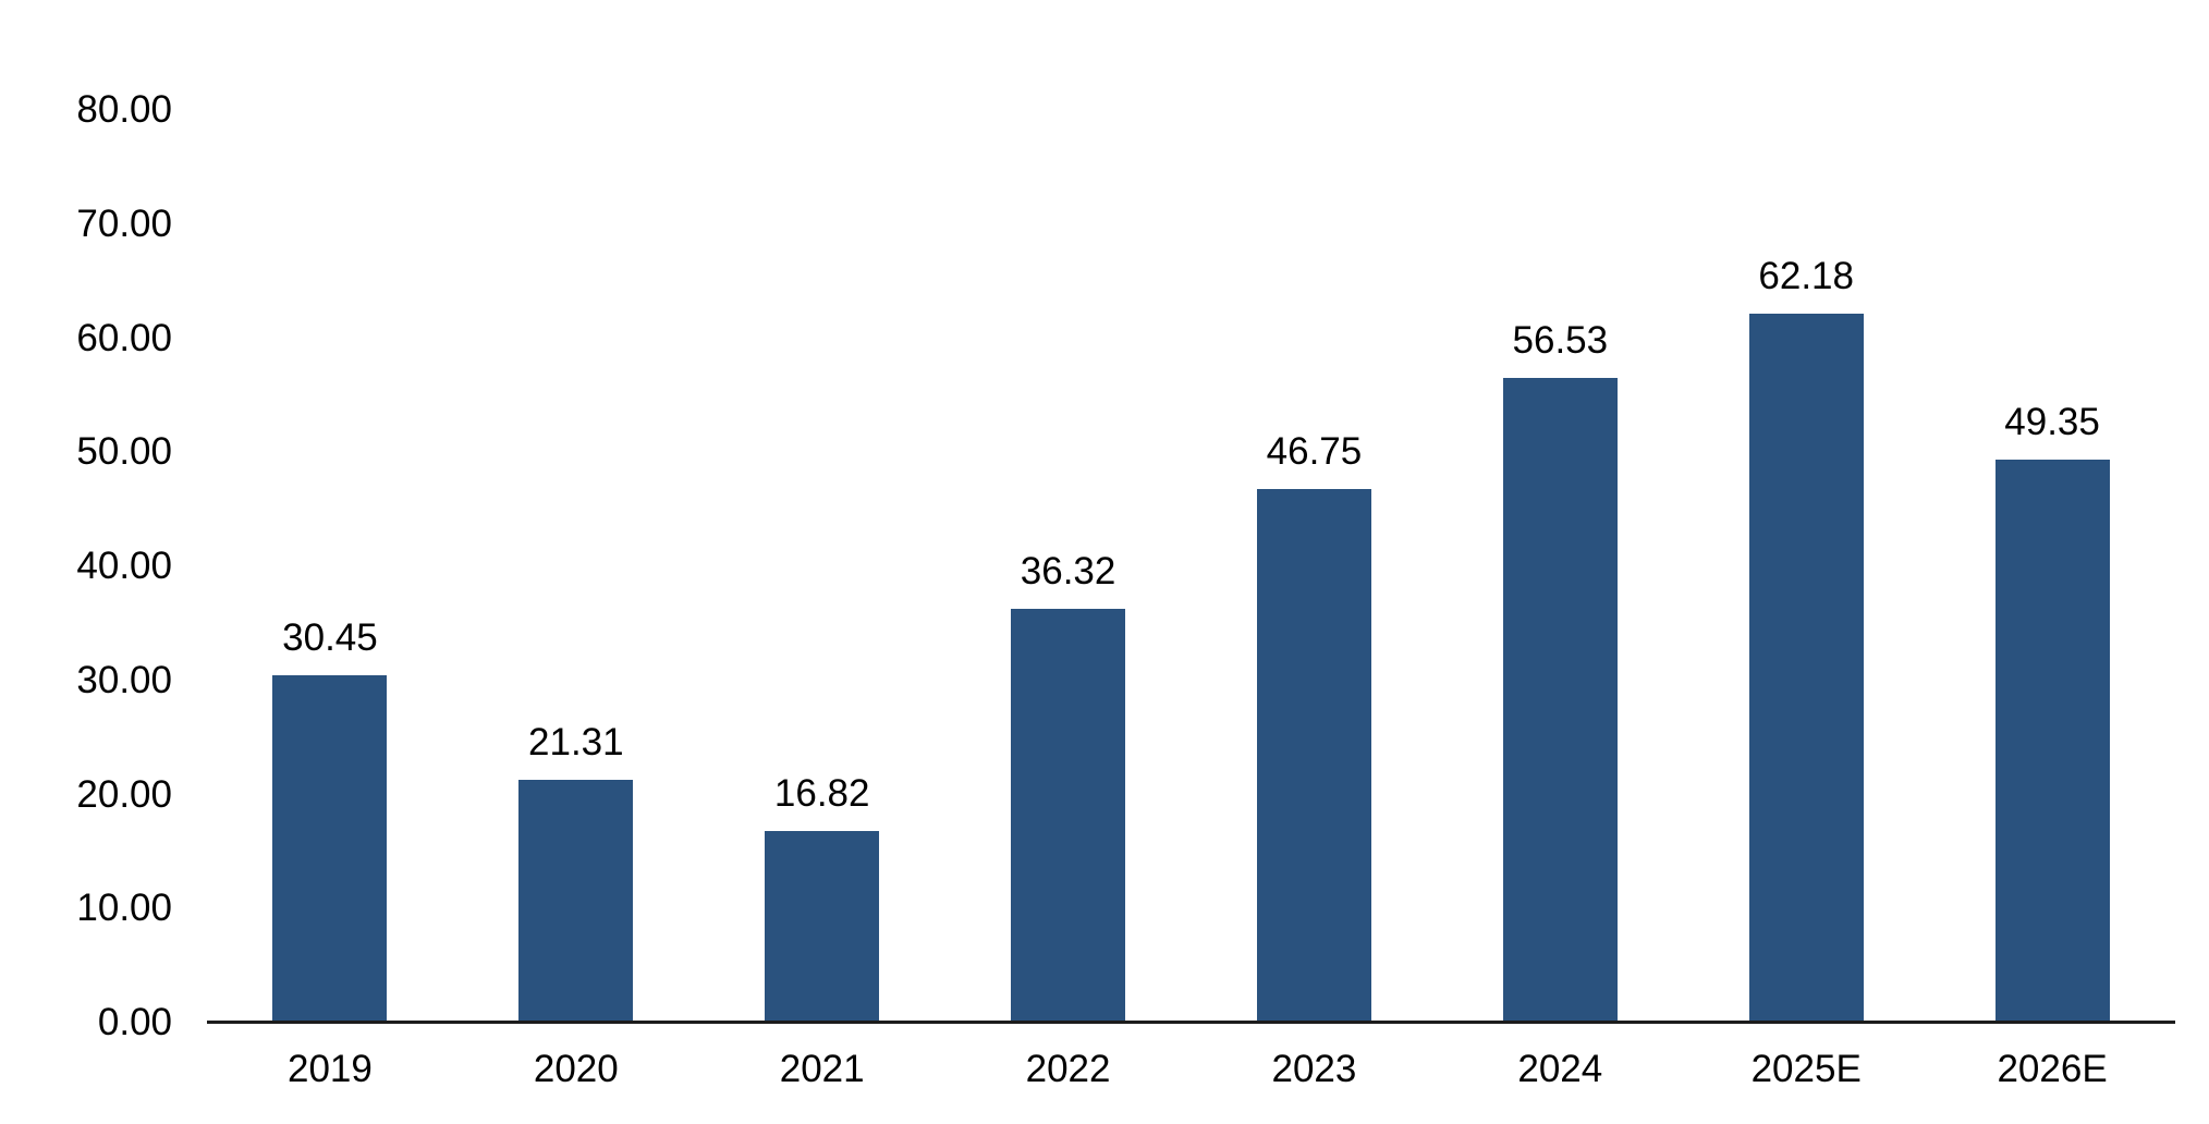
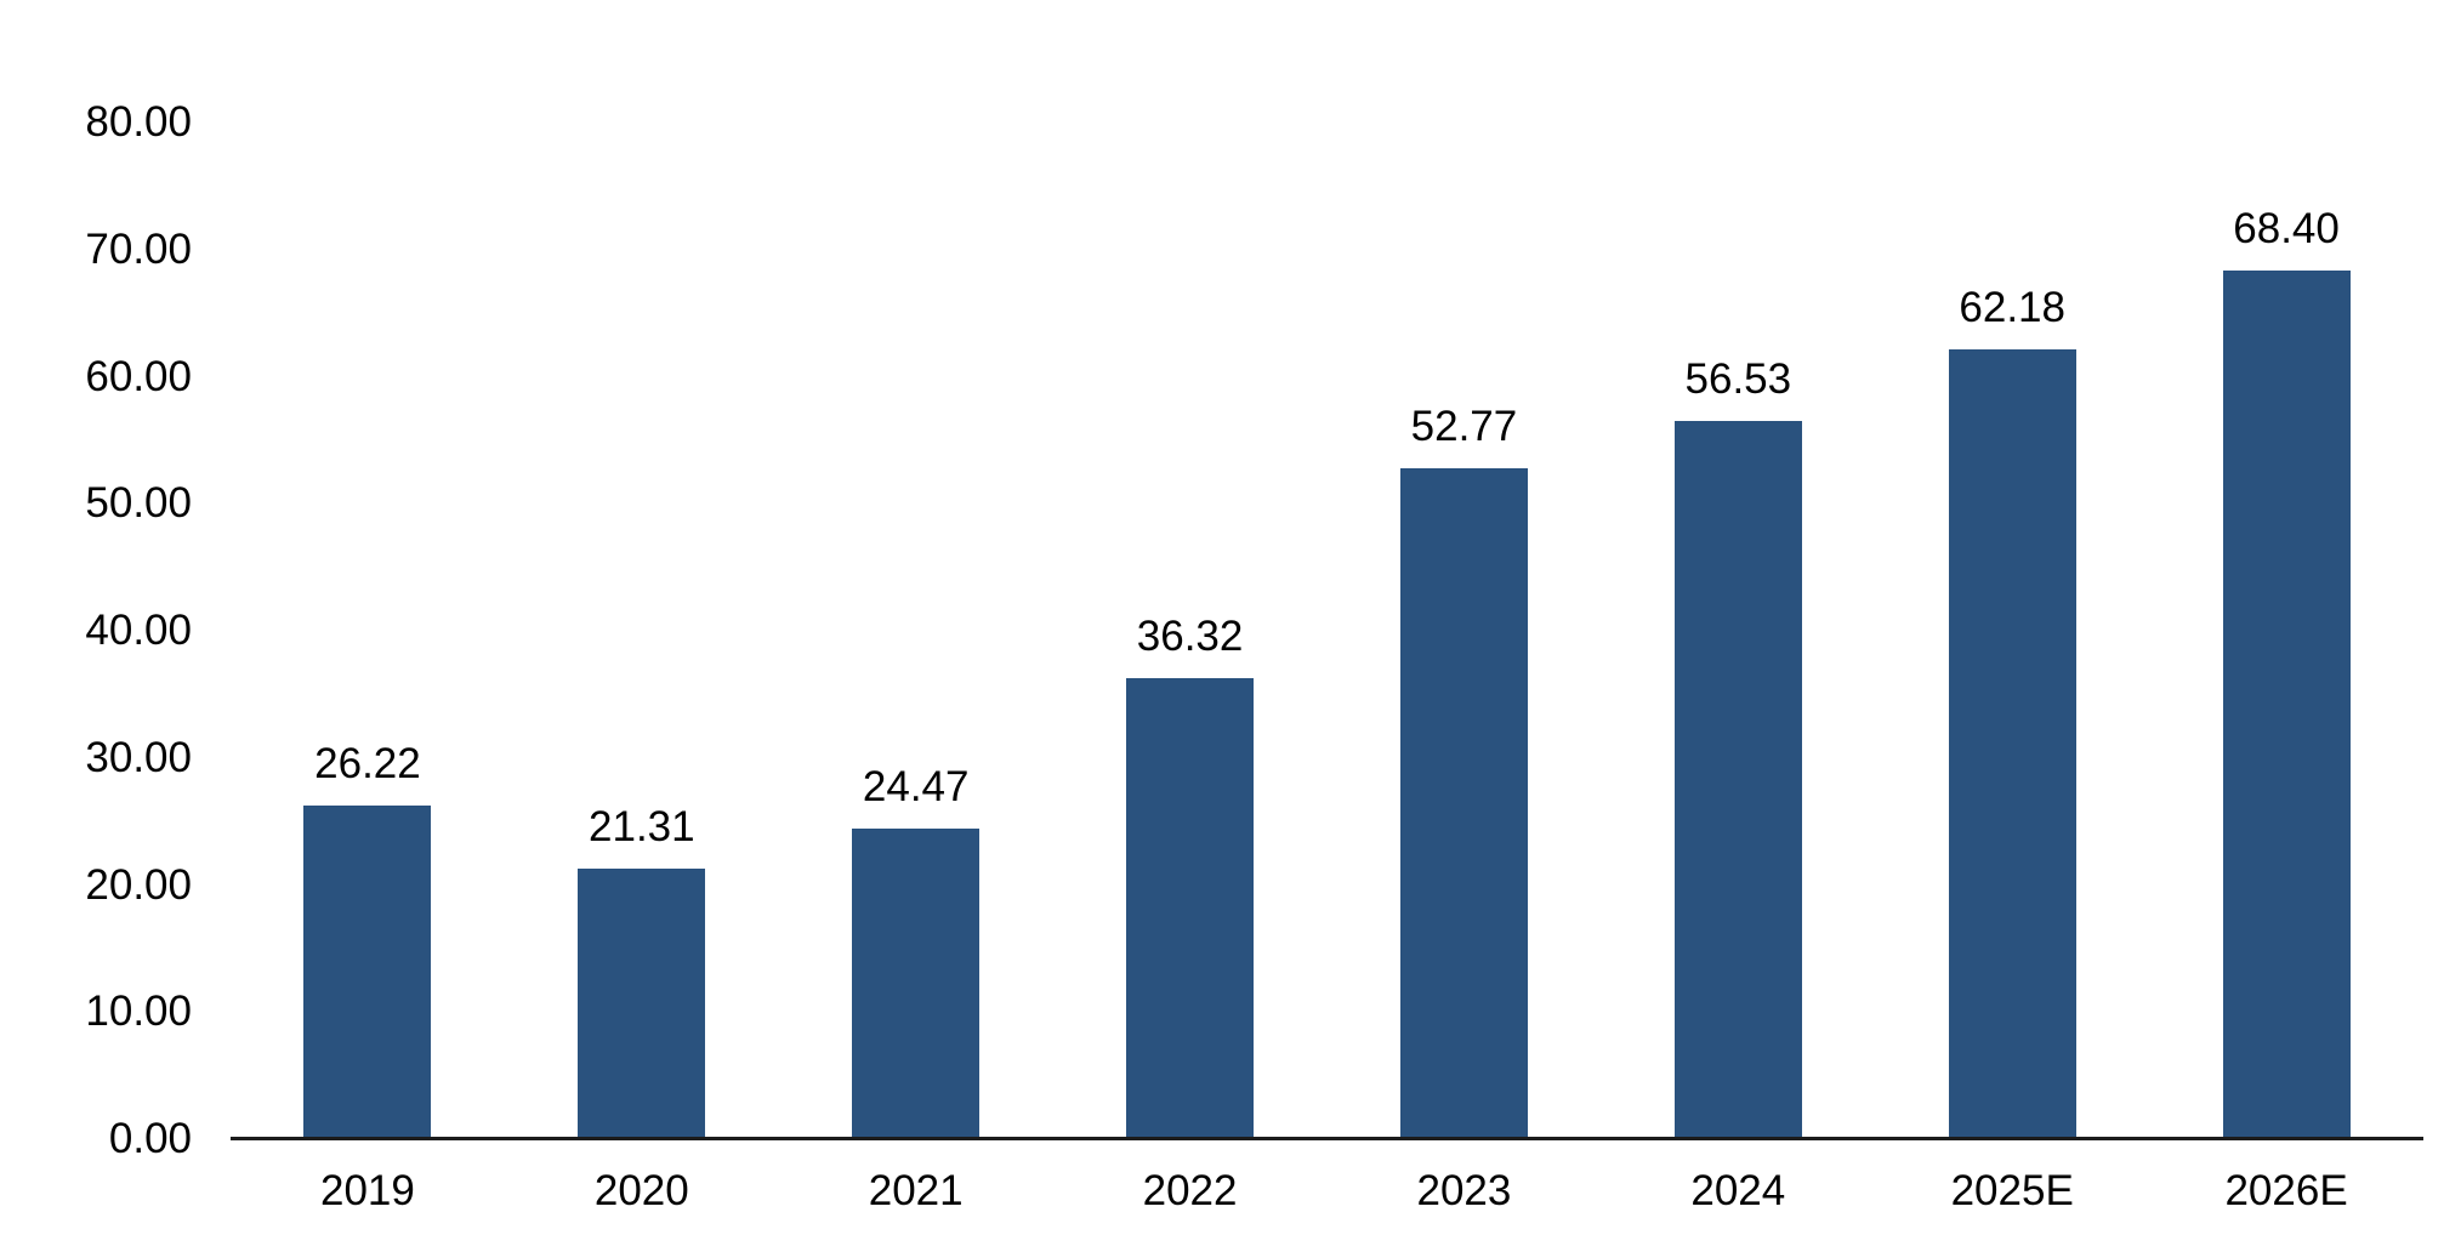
2019: 30.45 -> 26.22
2021: 16.82 -> 24.47
2023: 46.75 -> 52.77
2026E: 49.35 -> 68.40
